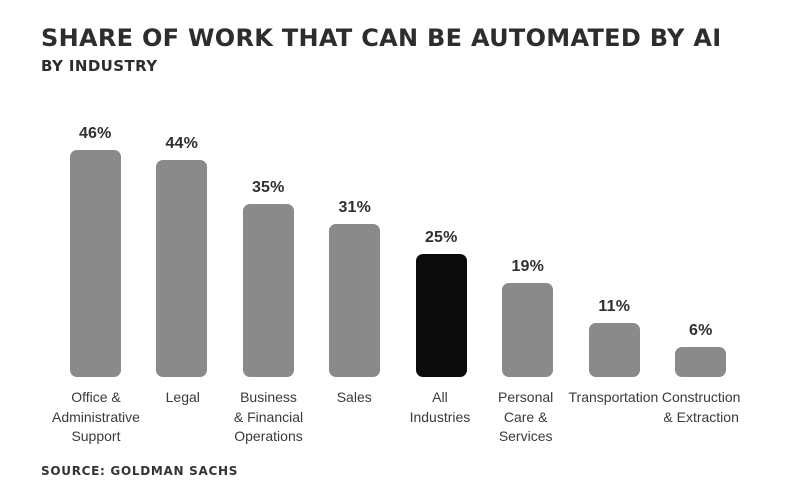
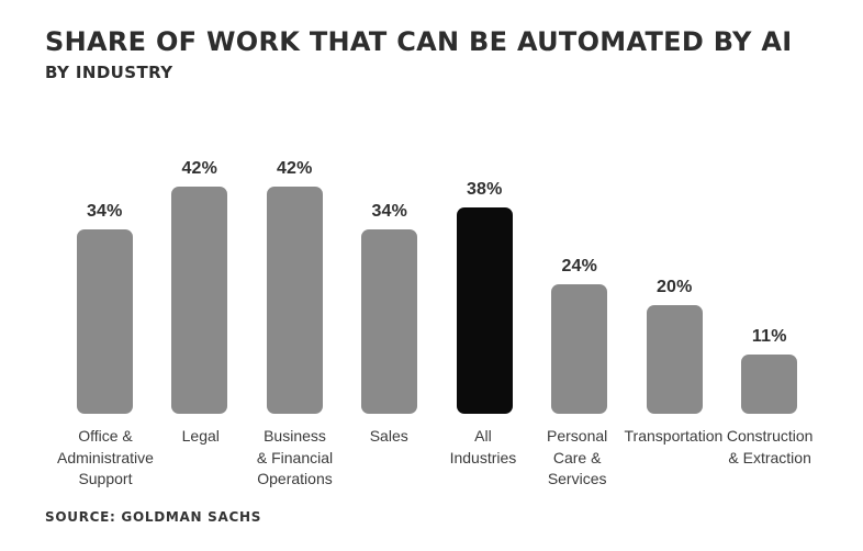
Office & Administrative Support: 46% -> 34%
Legal: 44% -> 42%
Business & Financial Operations: 35% -> 42%
Sales: 31% -> 34%
All Industries: 25% -> 38%
Personal Care & Services: 19% -> 24%
Transportation: 11% -> 20%
Construction & Extraction: 6% -> 11%
